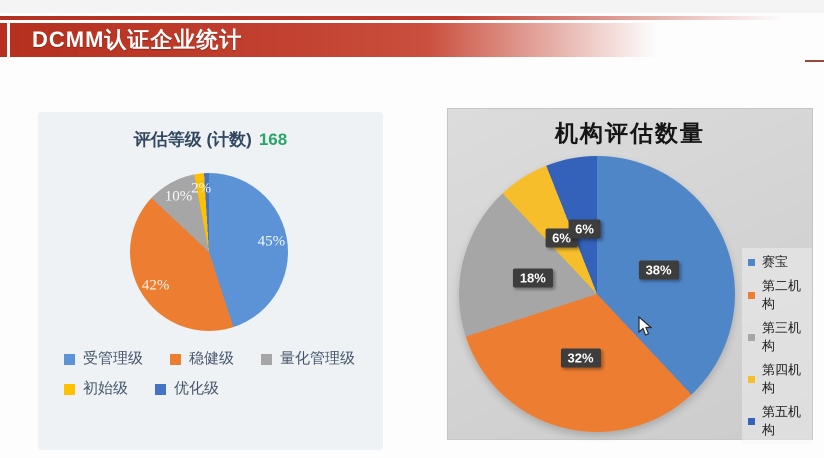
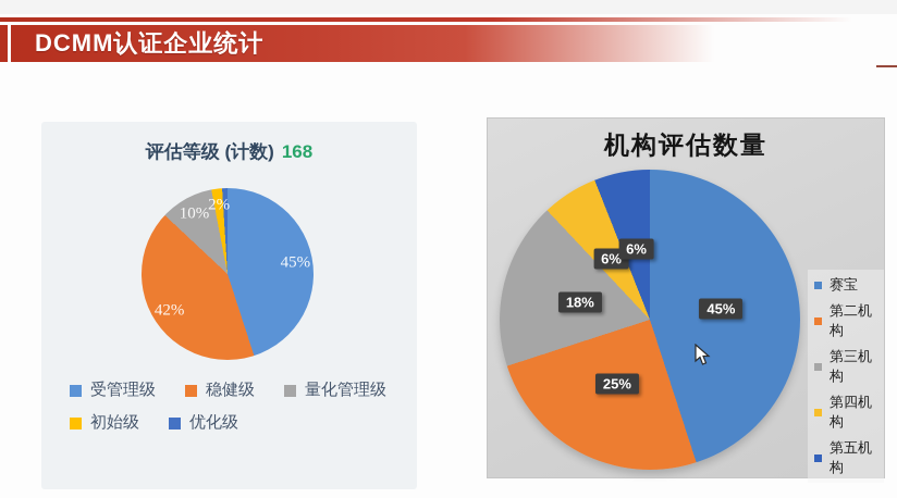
机构评估数量/赛宝: 38% -> 45%
机构评估数量/第二机构: 32% -> 25%
